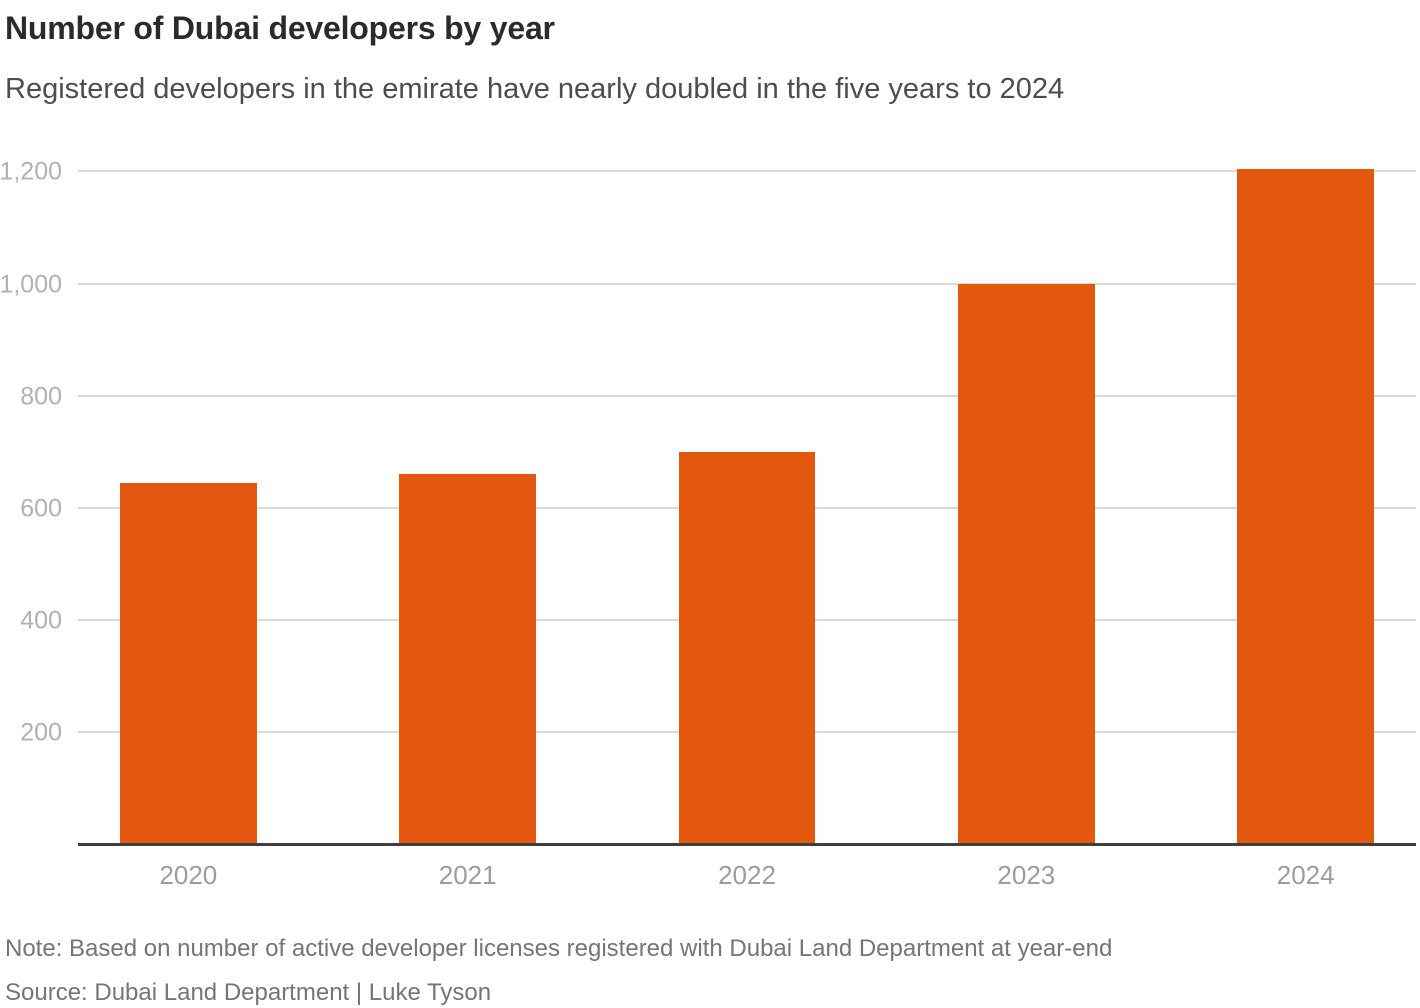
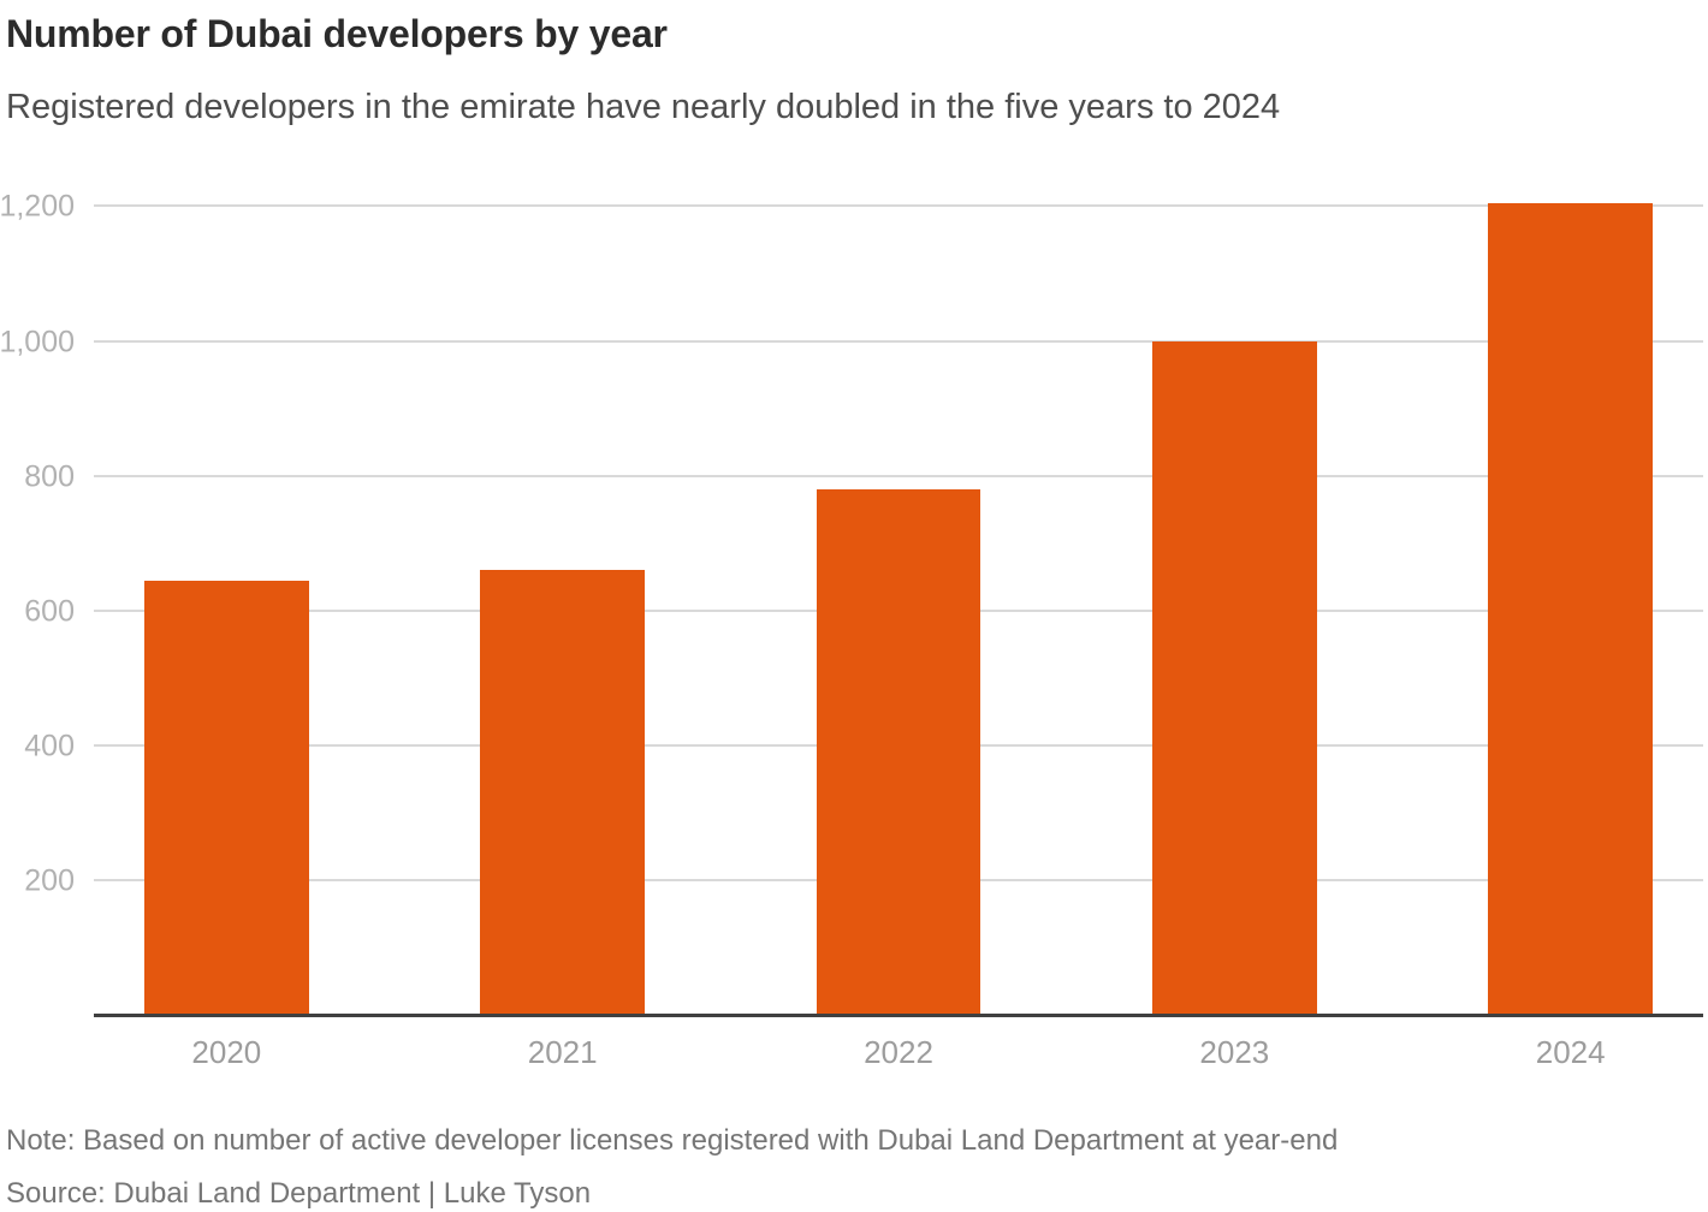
2022: 700 -> 780
